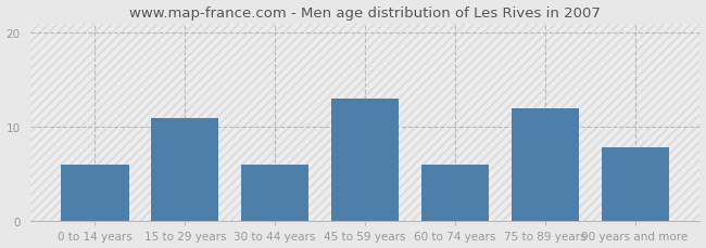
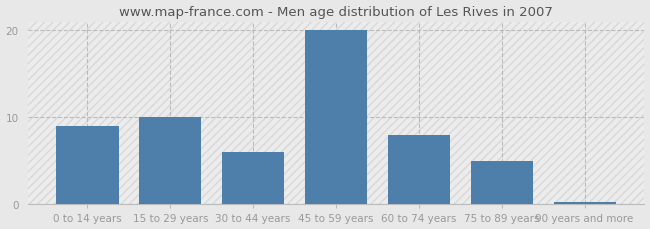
0 to 14 years: 6.0 -> 9.0
15 to 29 years: 11.0 -> 10.0
45 to 59 years: 13.0 -> 20.0
60 to 74 years: 6.0 -> 8.0
75 to 89 years: 12.0 -> 5.0
90 years and more: 7.8 -> 0.3
